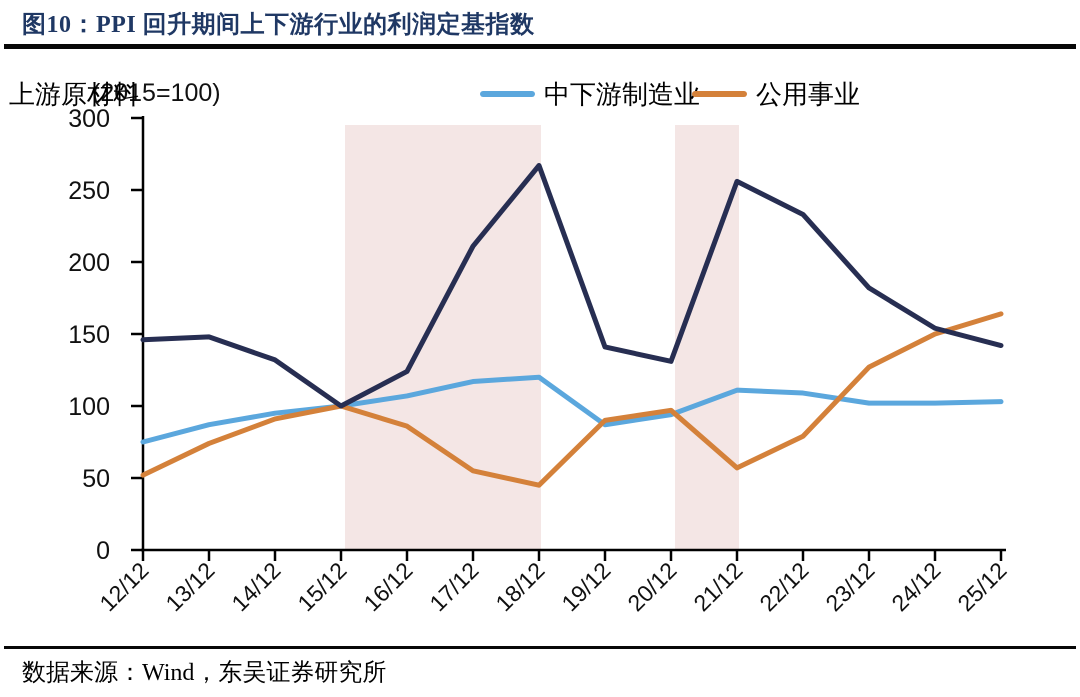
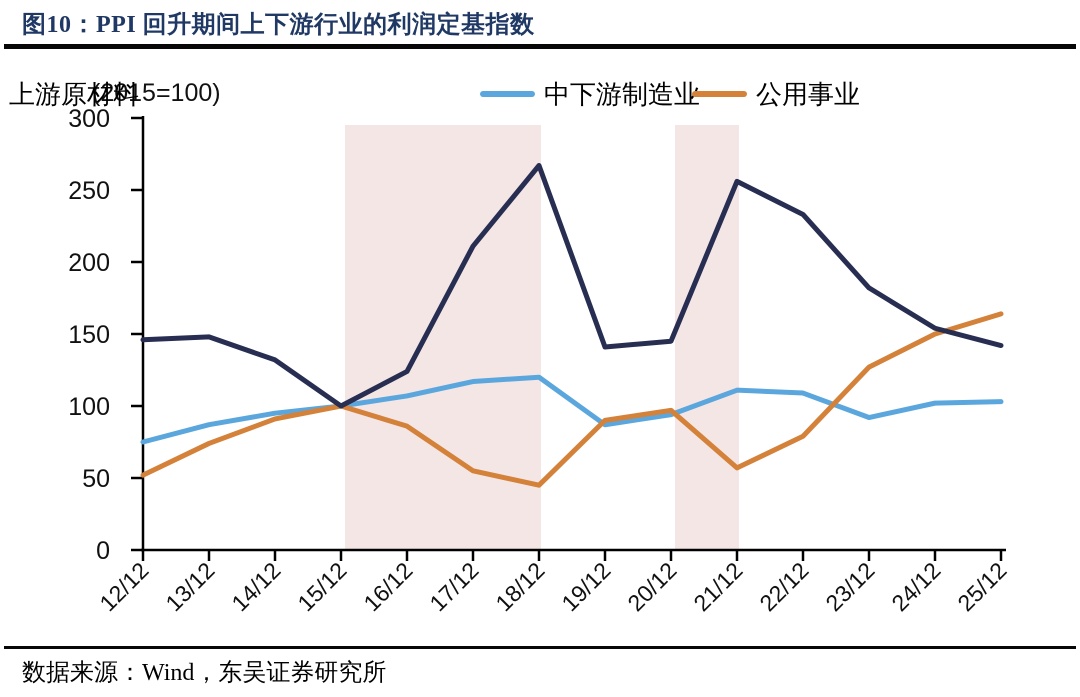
上游原材料/20/12: 131 -> 145
中下游制造业/23/12: 102 -> 92
